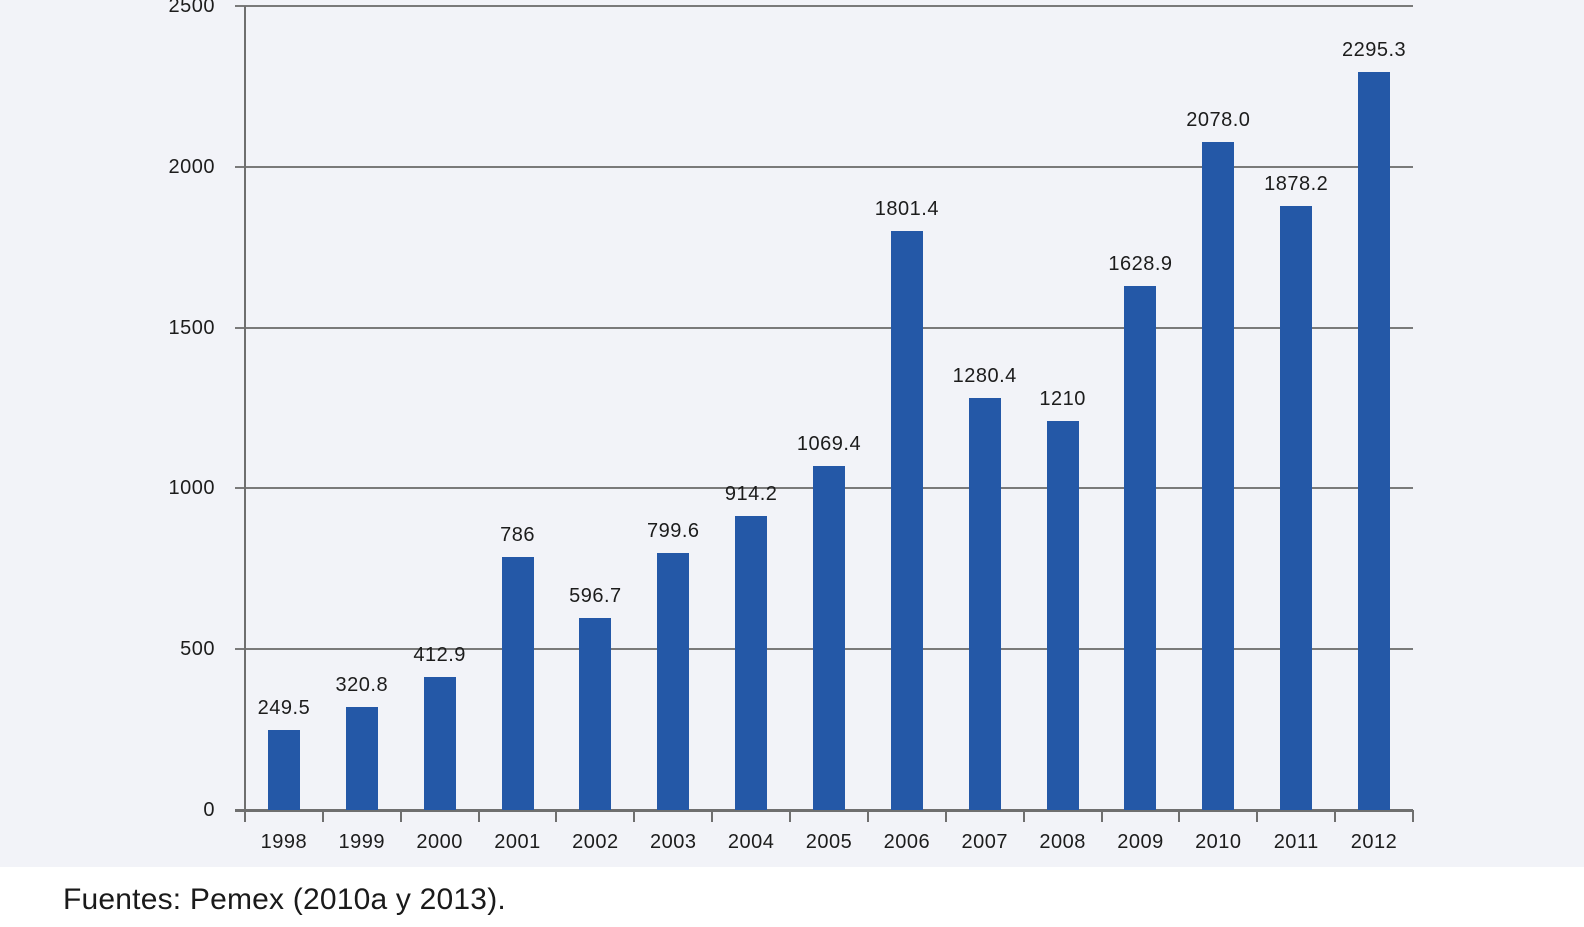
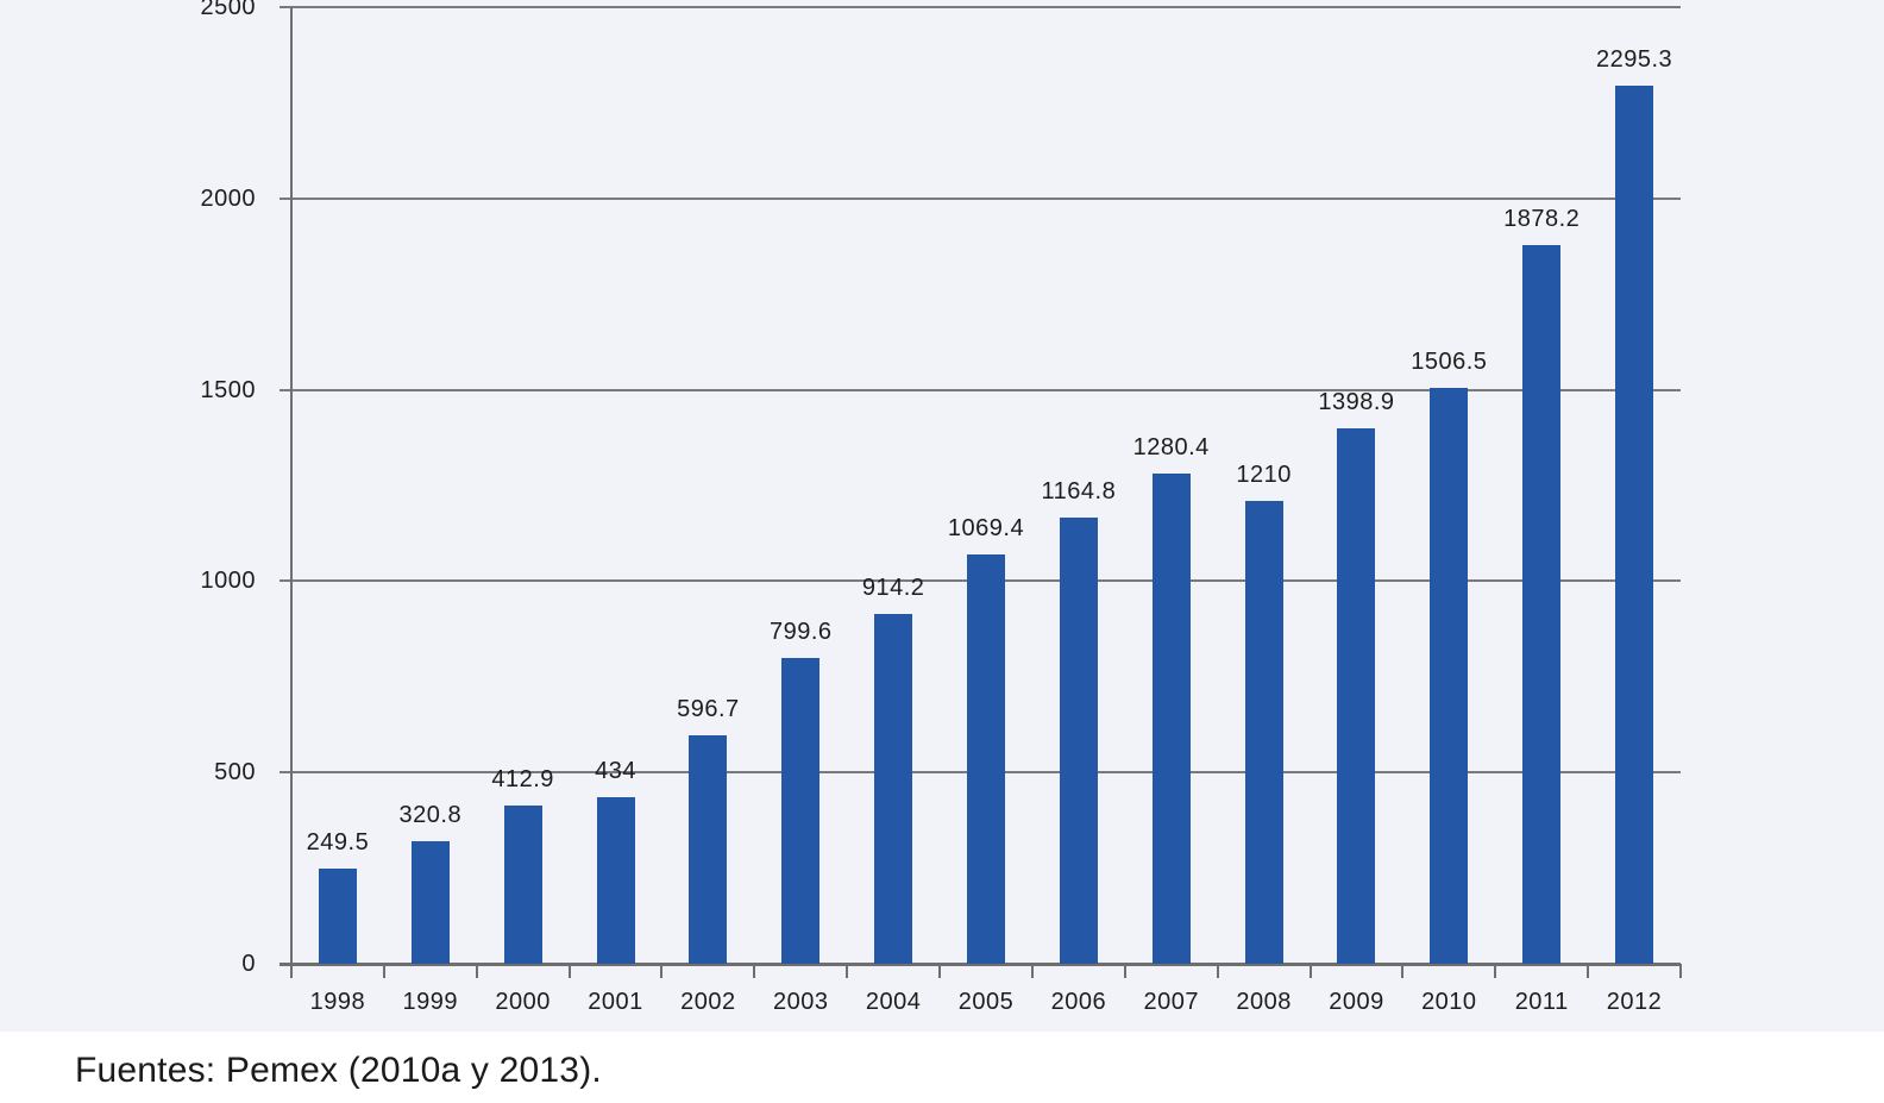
2001: 786 -> 434
2006: 1801.4 -> 1164.8
2009: 1628.9 -> 1398.9
2010: 2078.0 -> 1506.5
